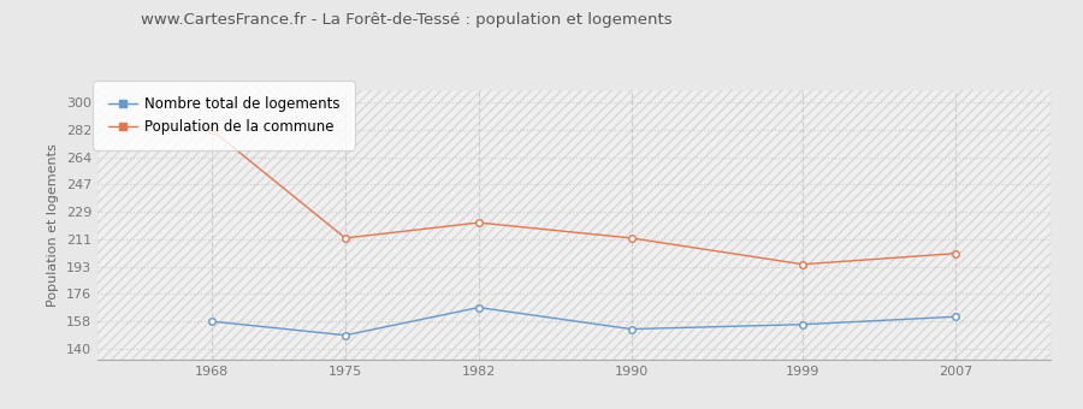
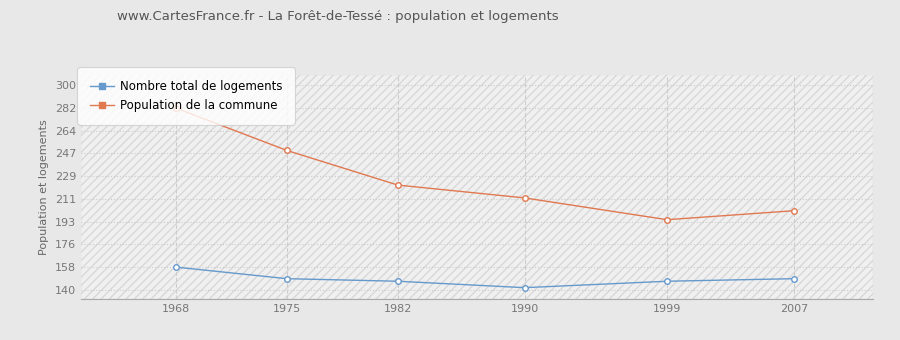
Population de la commune/1975: 212 -> 249
Nombre total de logements/1982: 167 -> 147
Nombre total de logements/1990: 153 -> 142
Nombre total de logements/1999: 156 -> 147
Nombre total de logements/2007: 161 -> 149
